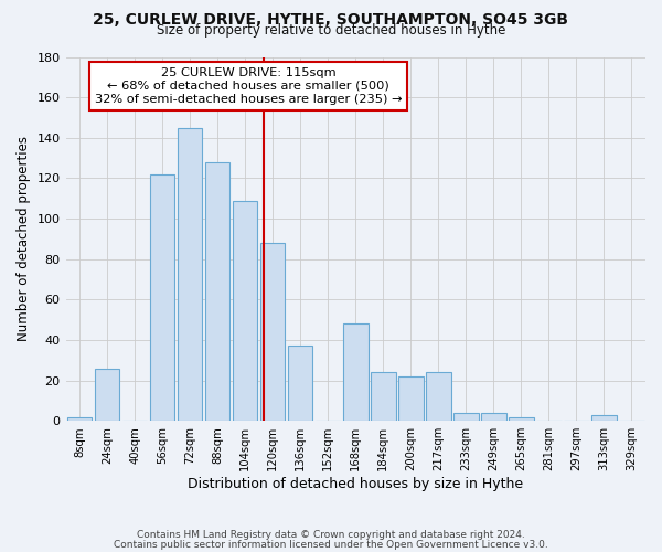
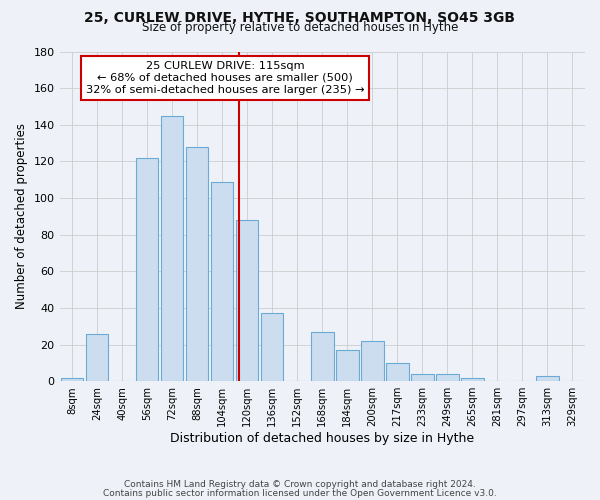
168sqm: 48 -> 27
184sqm: 24 -> 17
217sqm: 24 -> 10
